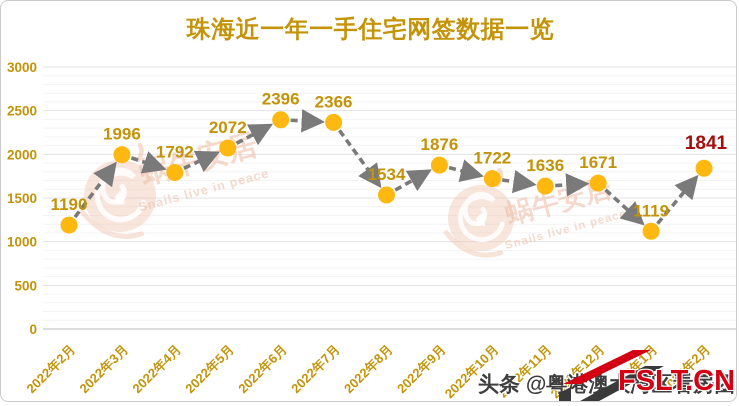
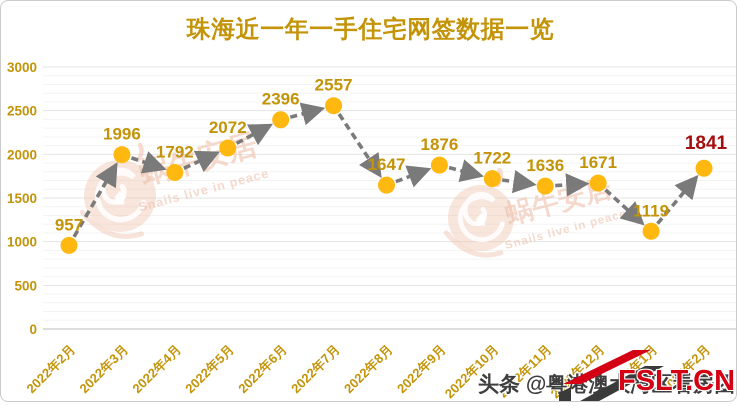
2022年2月: 1190 -> 957
2022年7月: 2366 -> 2557
2022年8月: 1534 -> 1647
